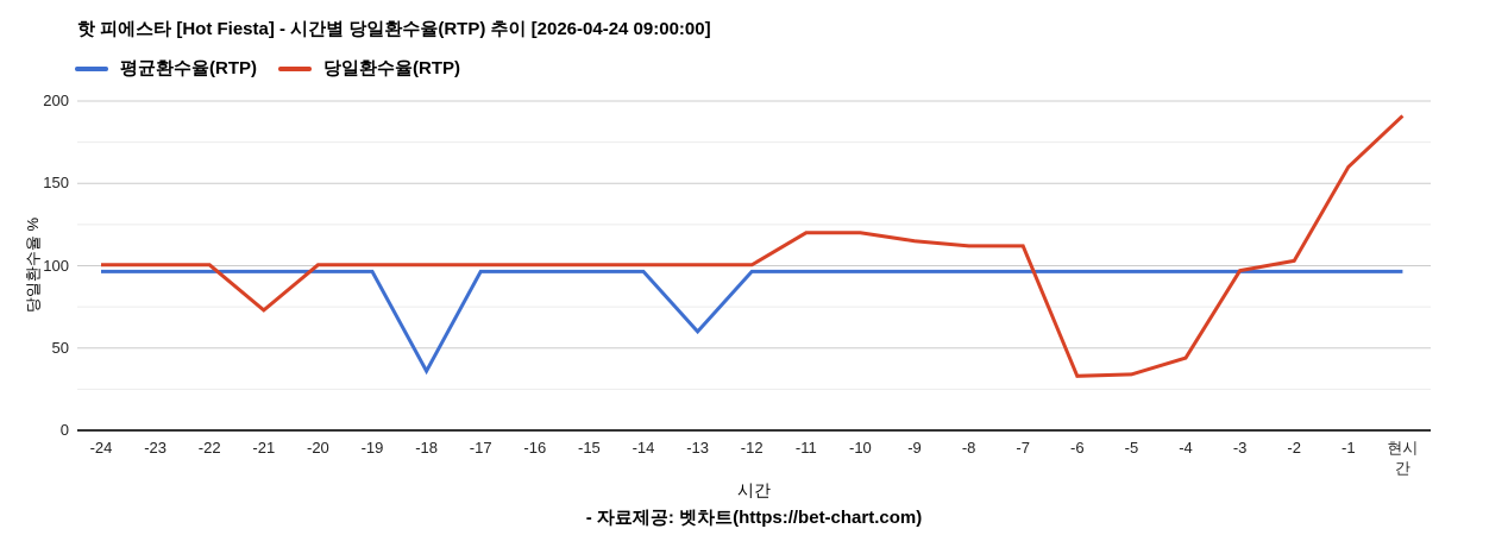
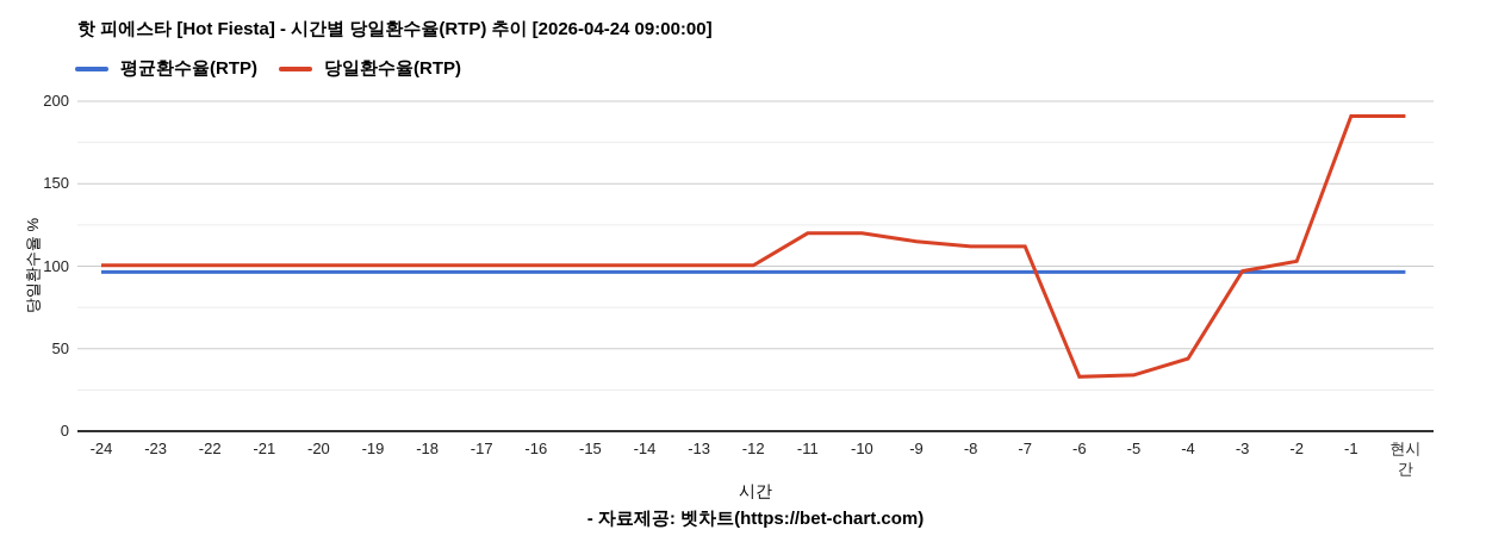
당일환수율(RTP)/-21: 73 -> 100
평균환수율(RTP)/-18: 36 -> 96
평균환수율(RTP)/-13: 60 -> 96
당일환수율(RTP)/-1: 160 -> 191
